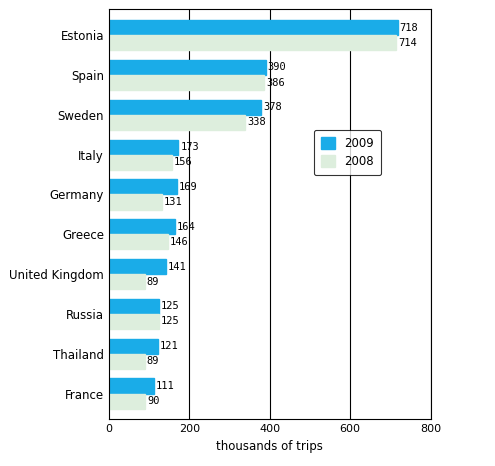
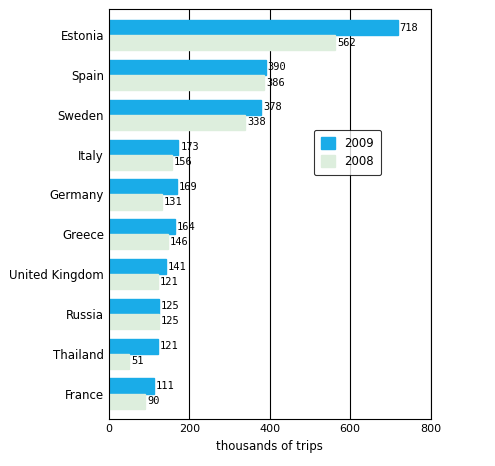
2008/Estonia: 714 -> 562
2008/United Kingdom: 89 -> 121
2008/Thailand: 89 -> 51
